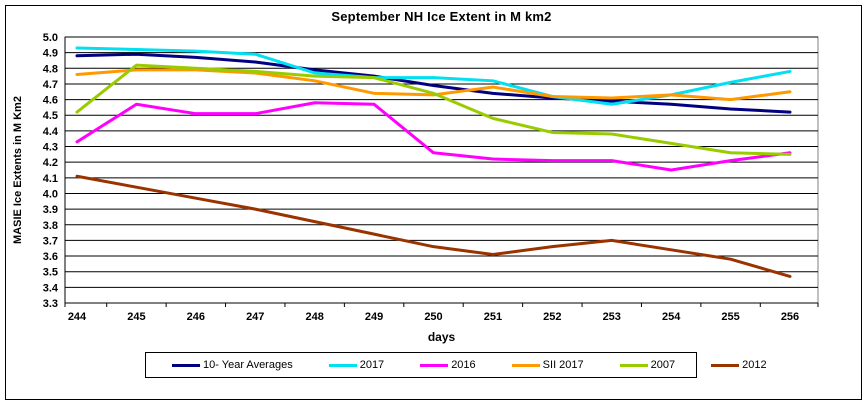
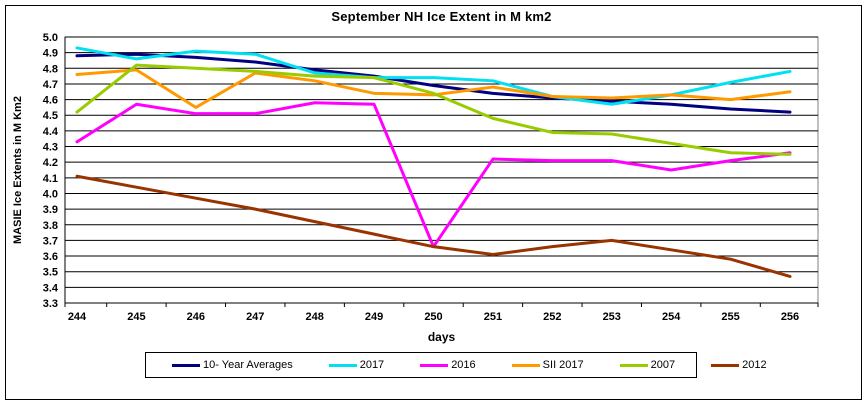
2017/245: 4.92 -> 4.86
SII 2017/246: 4.79 -> 4.55
2016/250: 4.26 -> 3.66
